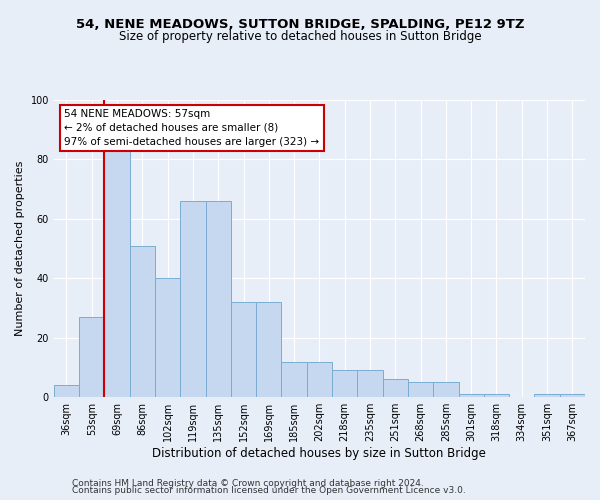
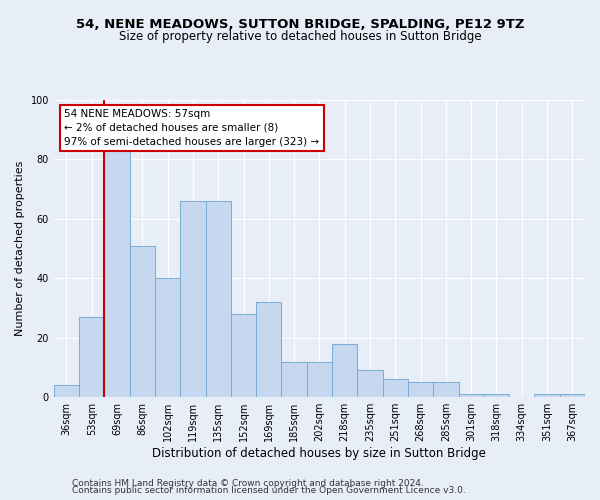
152sqm: 32 -> 28
218sqm: 9 -> 18
